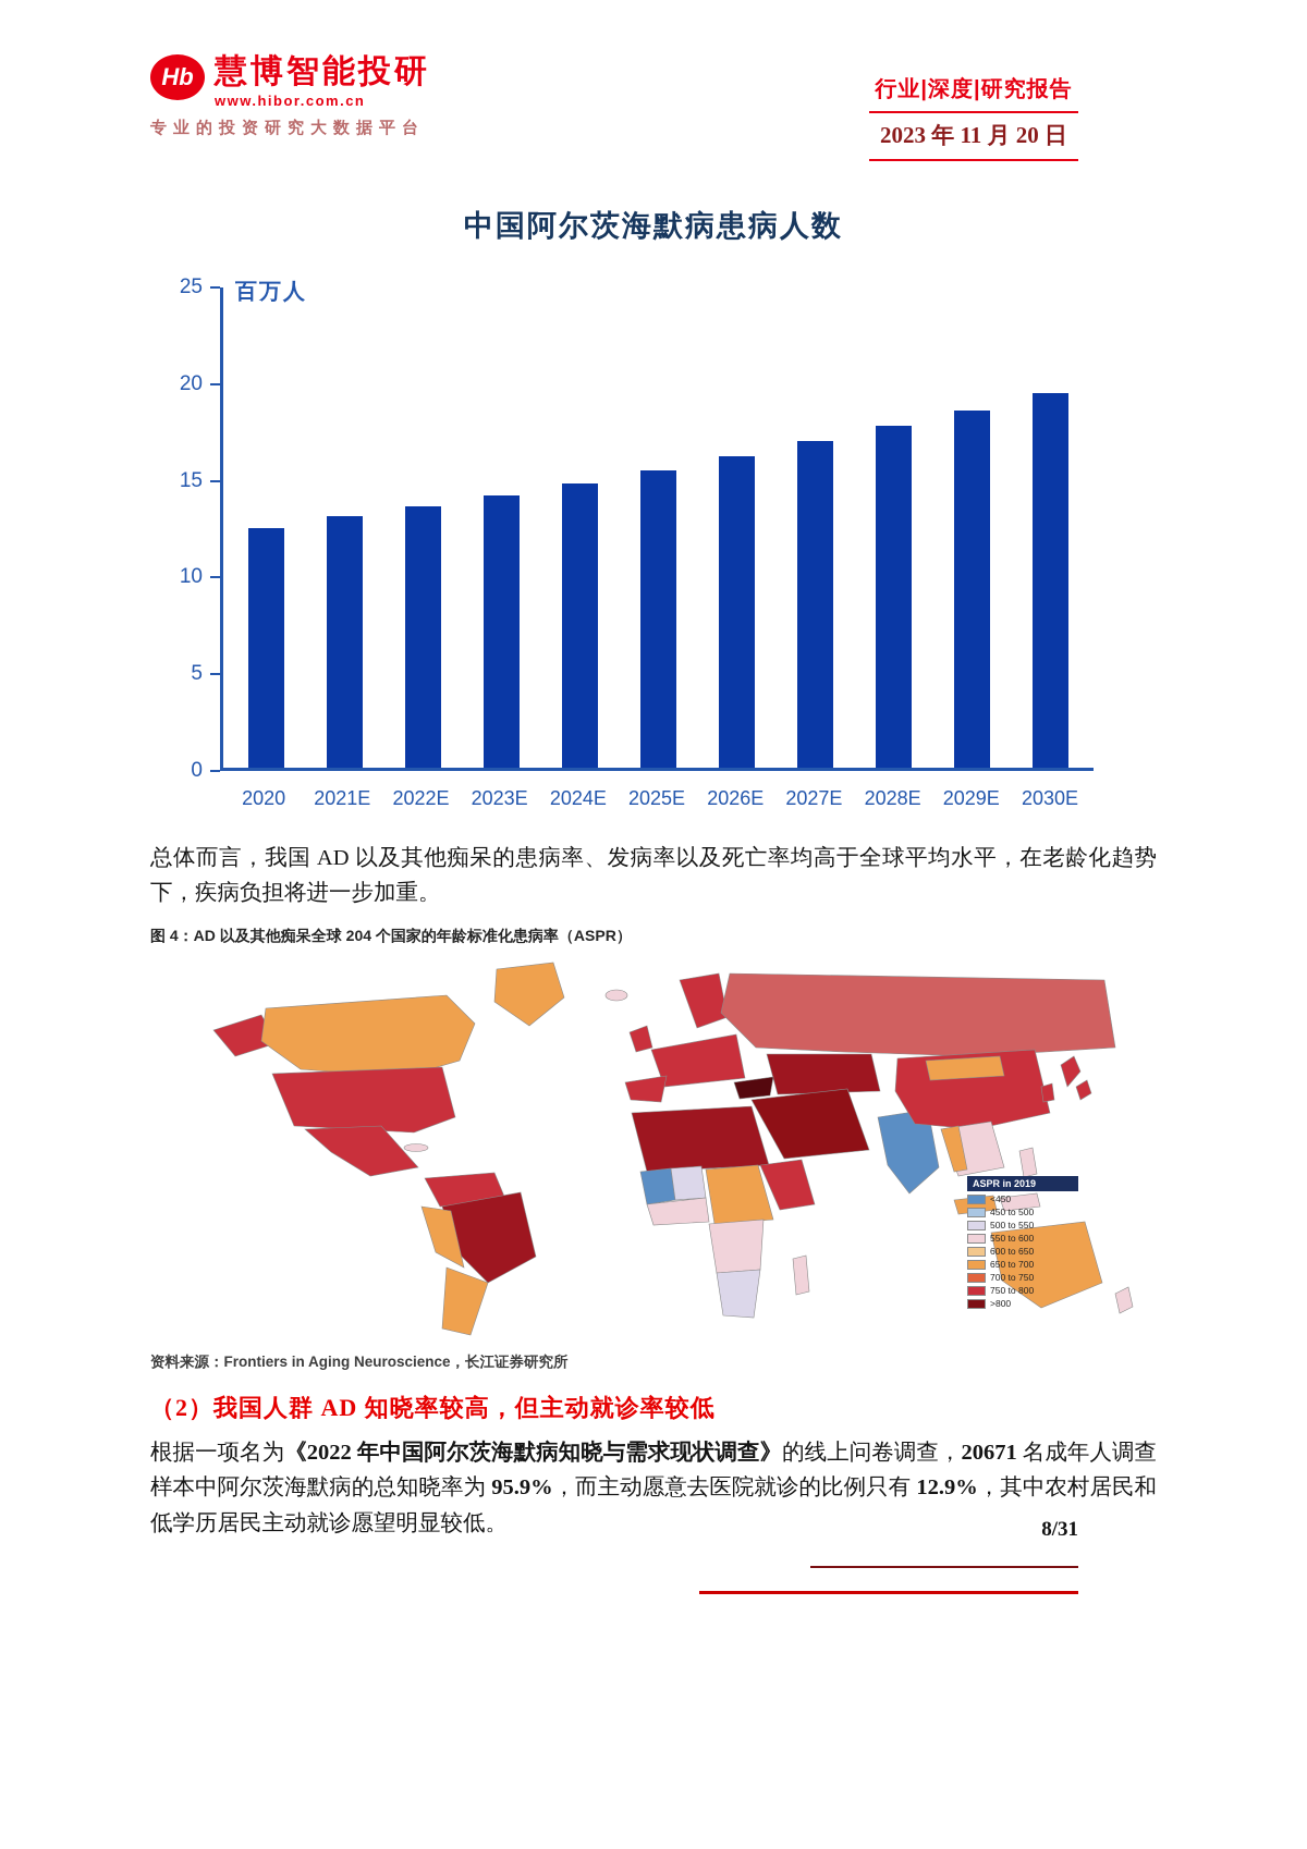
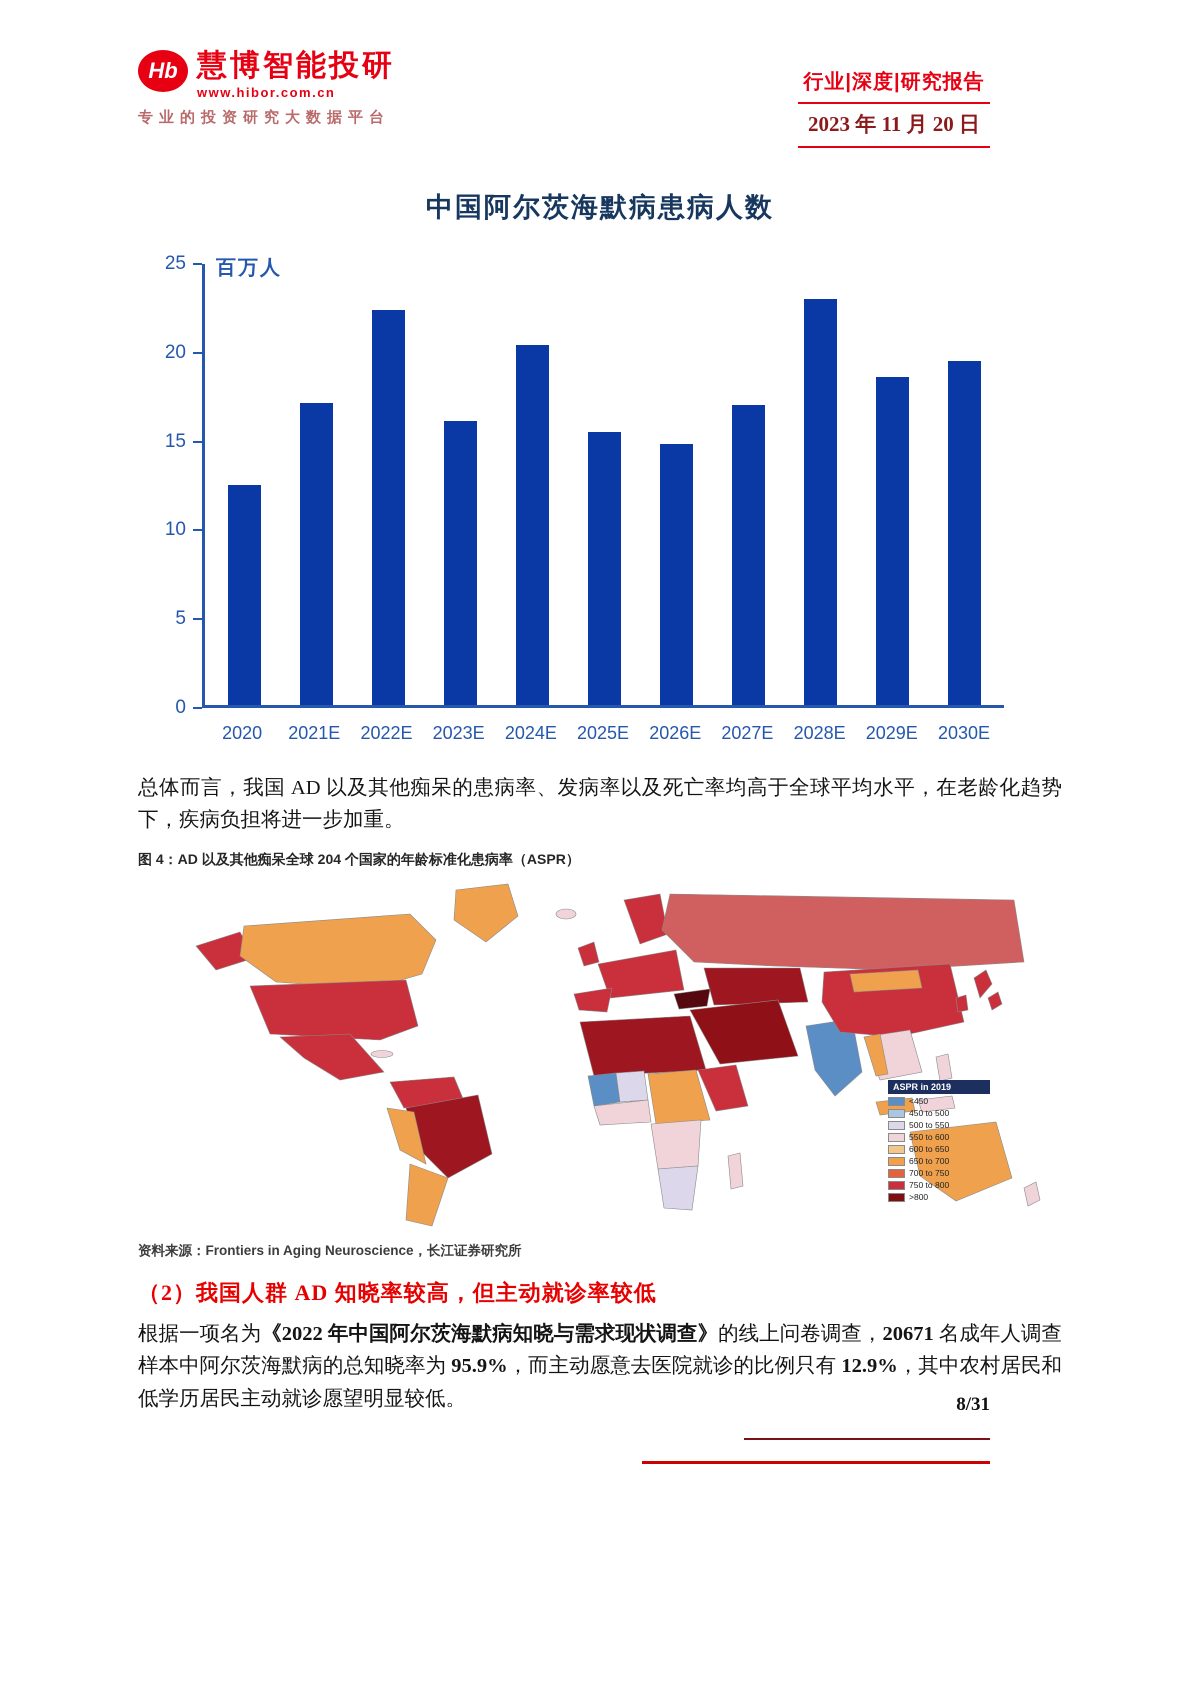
2021E: 13.1 -> 17.1
2022E: 13.6 -> 22.4
2023E: 14.2 -> 16.1
2024E: 14.8 -> 20.4
2026E: 16.2 -> 14.8
2028E: 17.8 -> 23.0
